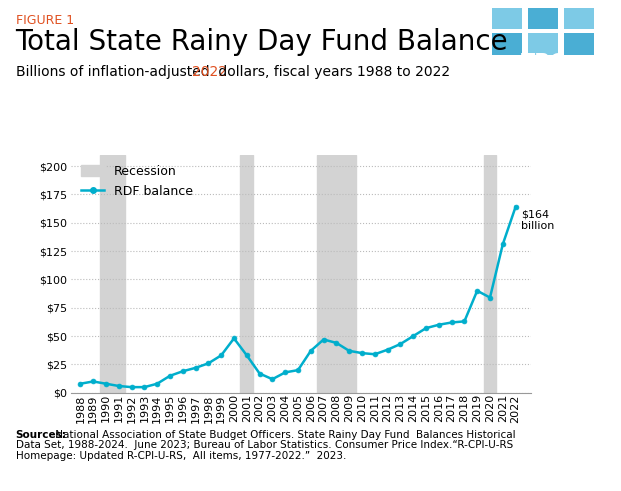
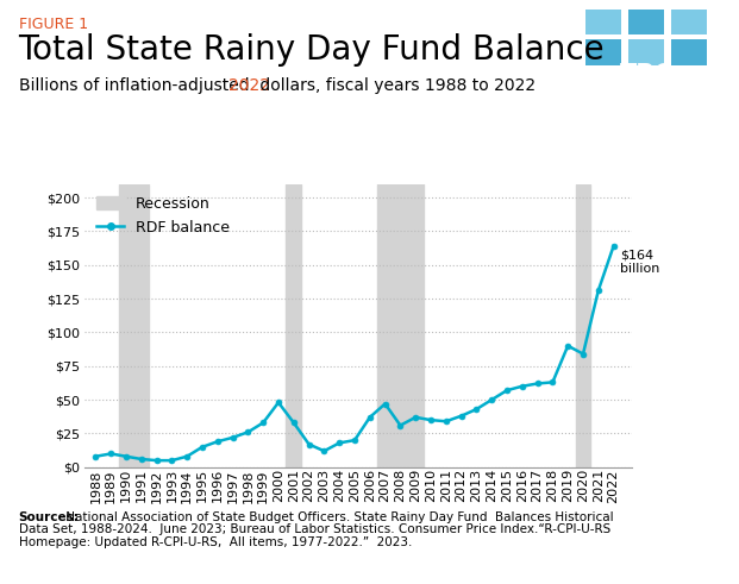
2008: $44 -> $31
